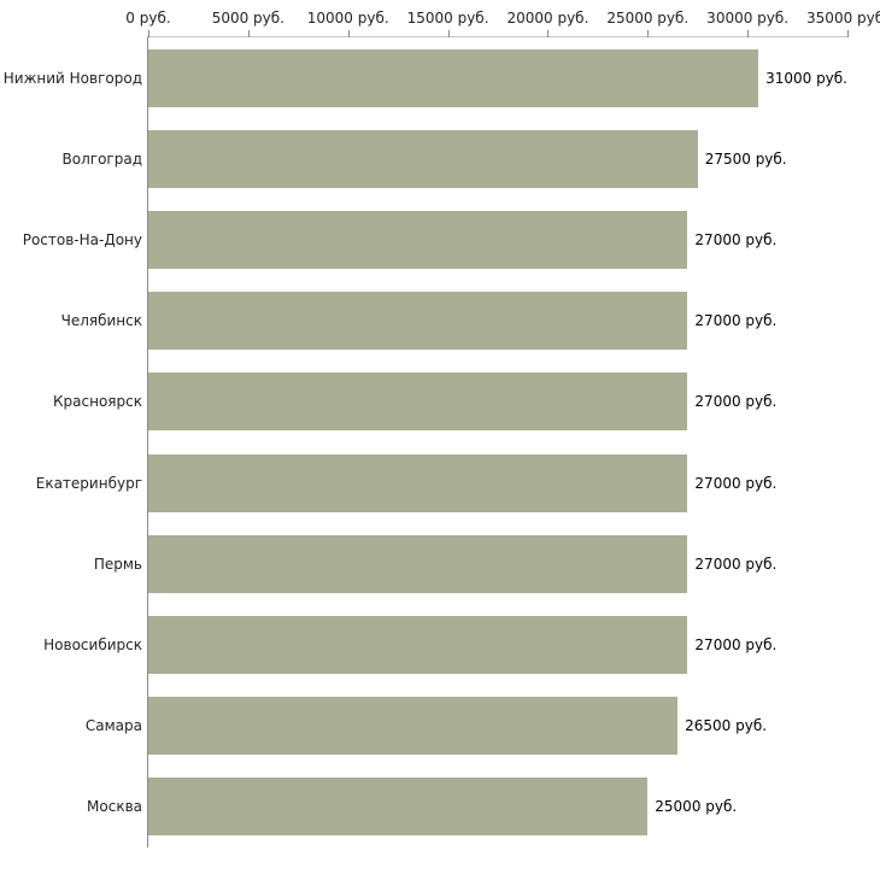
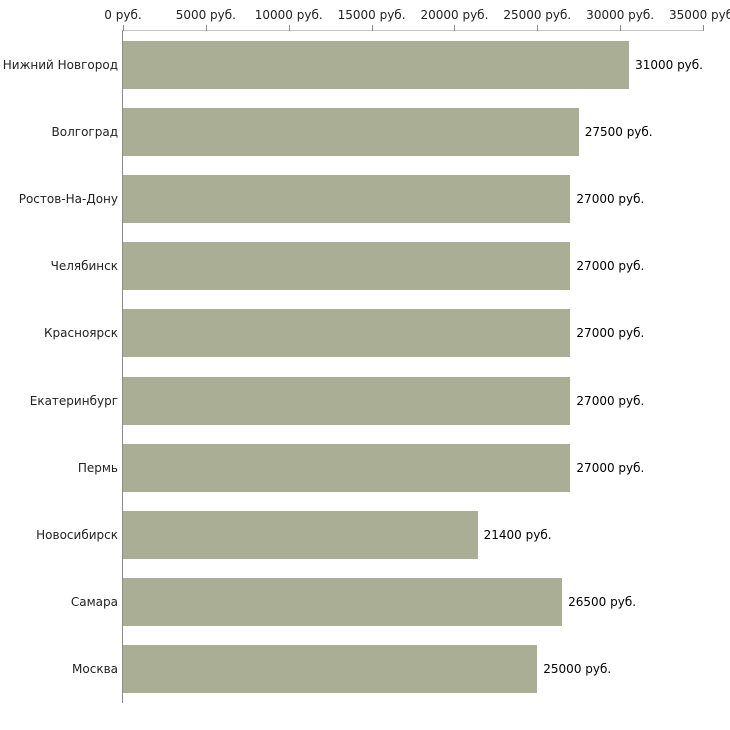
Новосибирск: 27000 -> 21400
